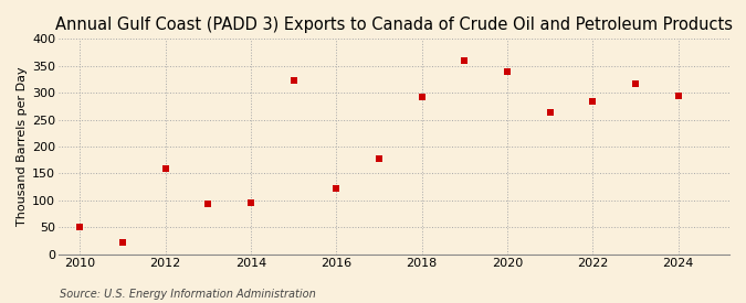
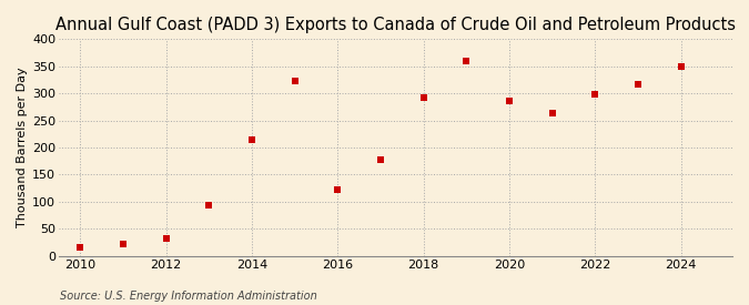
2010: 50 -> 15
2012: 160 -> 33
2014: 95 -> 215
2020: 340 -> 287
2022: 285 -> 298
2024: 295 -> 349
